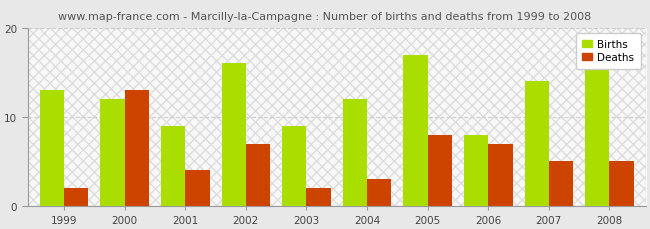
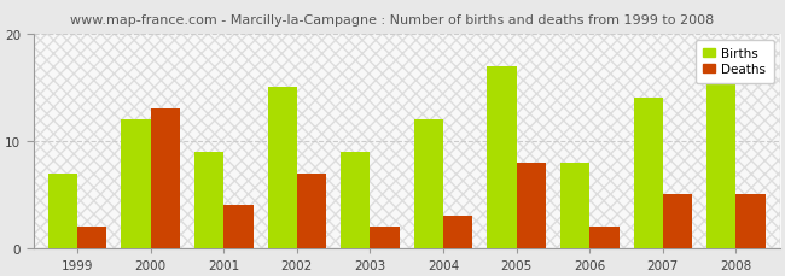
Births/1999: 13 -> 7
Births/2002: 16 -> 15
Deaths/2006: 7 -> 2
